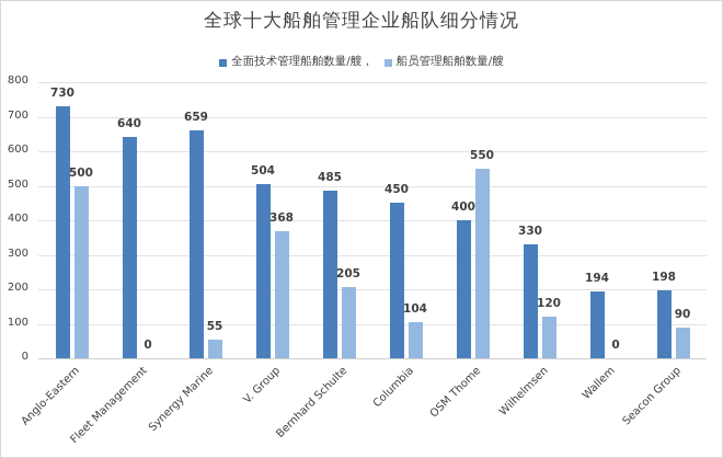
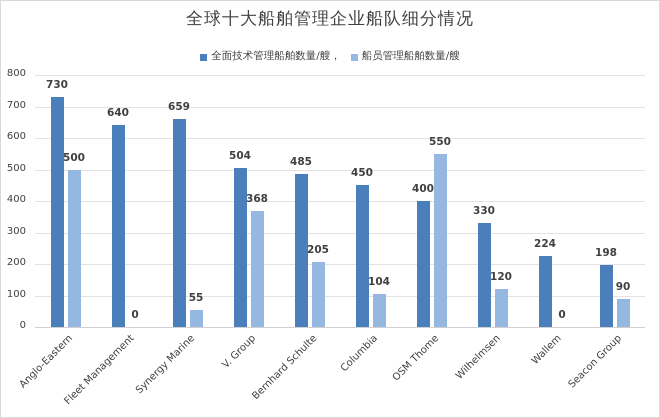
全面技术管理船舶数量/艘，/Wallem: 194 -> 224
